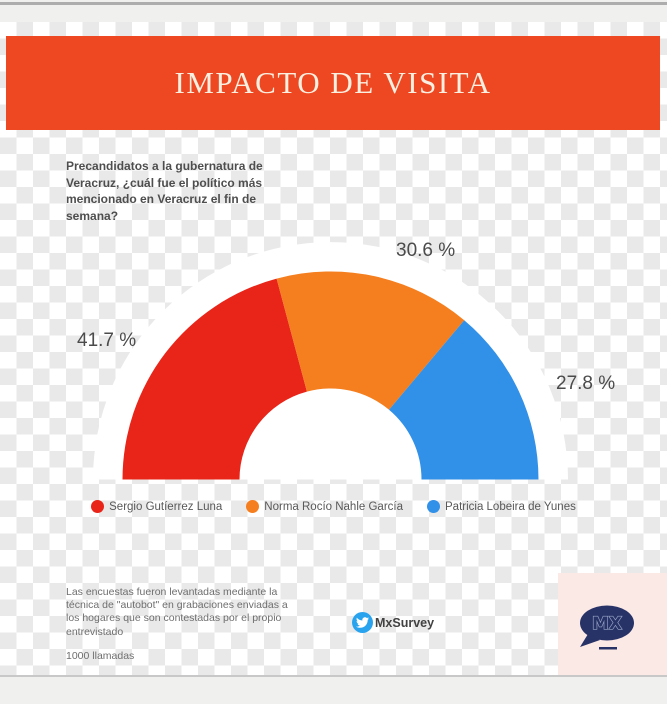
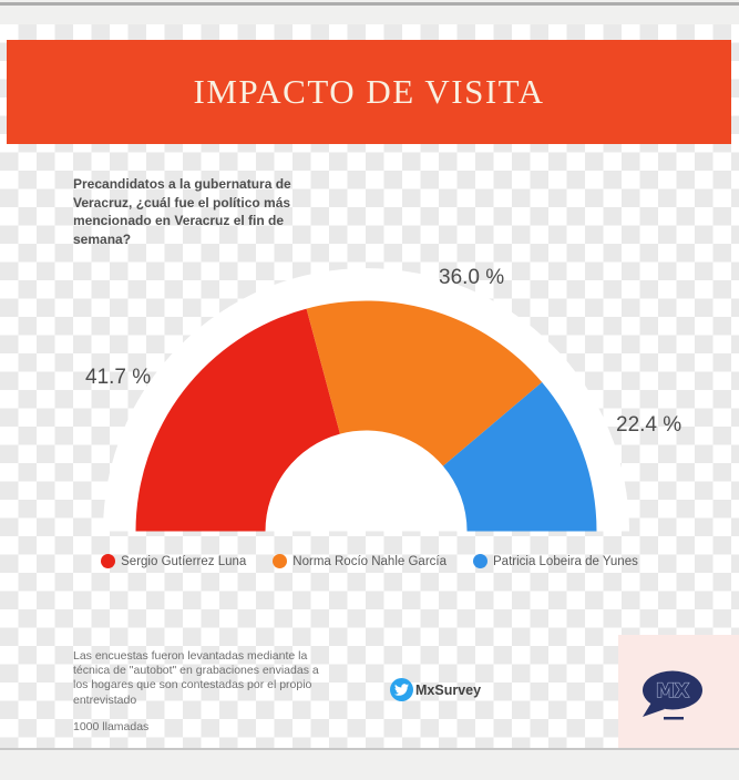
Norma Rocío Nahle García: 30.6 -> 36.0
Patricia Lobeira de Yunes: 27.8 -> 22.4
